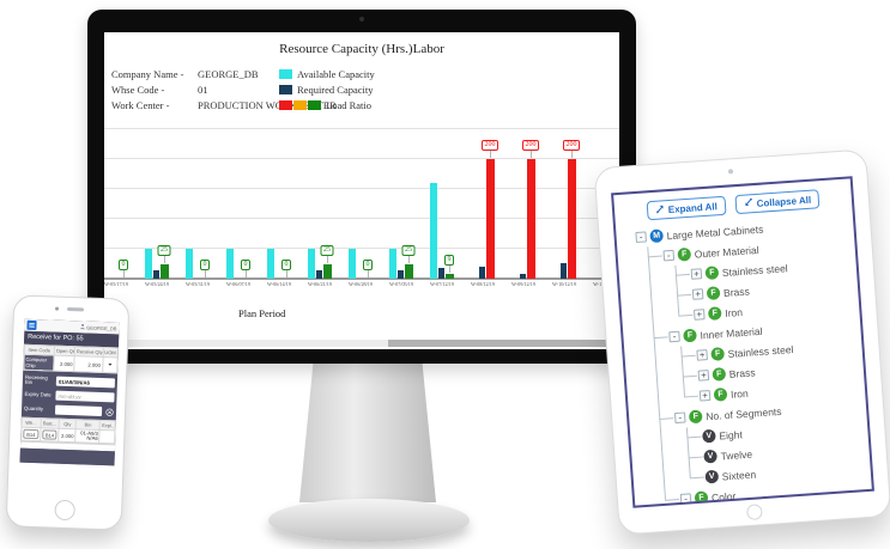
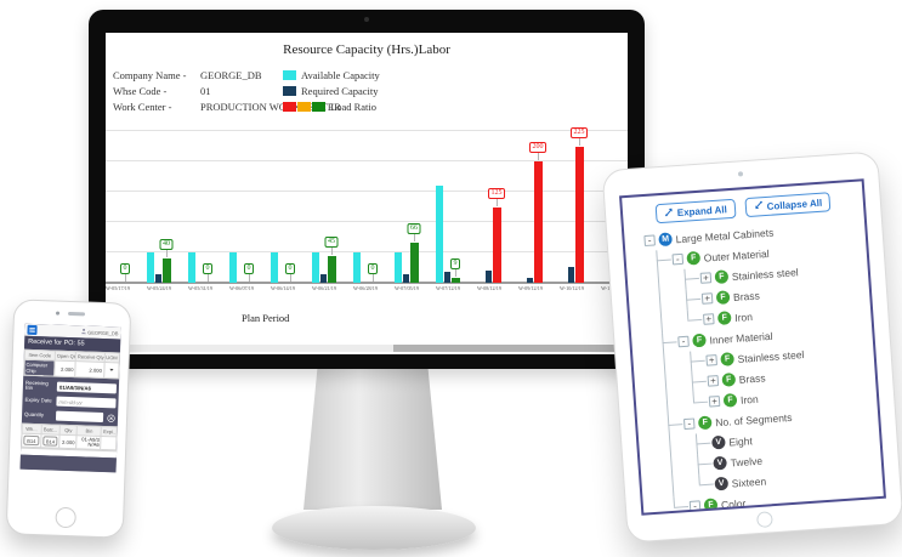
Load Ratio/W-05/24/19: 25 -> 40
Load Ratio/W-06/21/19: 25 -> 45
Load Ratio/W-07/05/19: 25 -> 66
Load Ratio/W-08/12/19: 200 -> 125
Load Ratio/W-10/12/19: 200 -> 225
